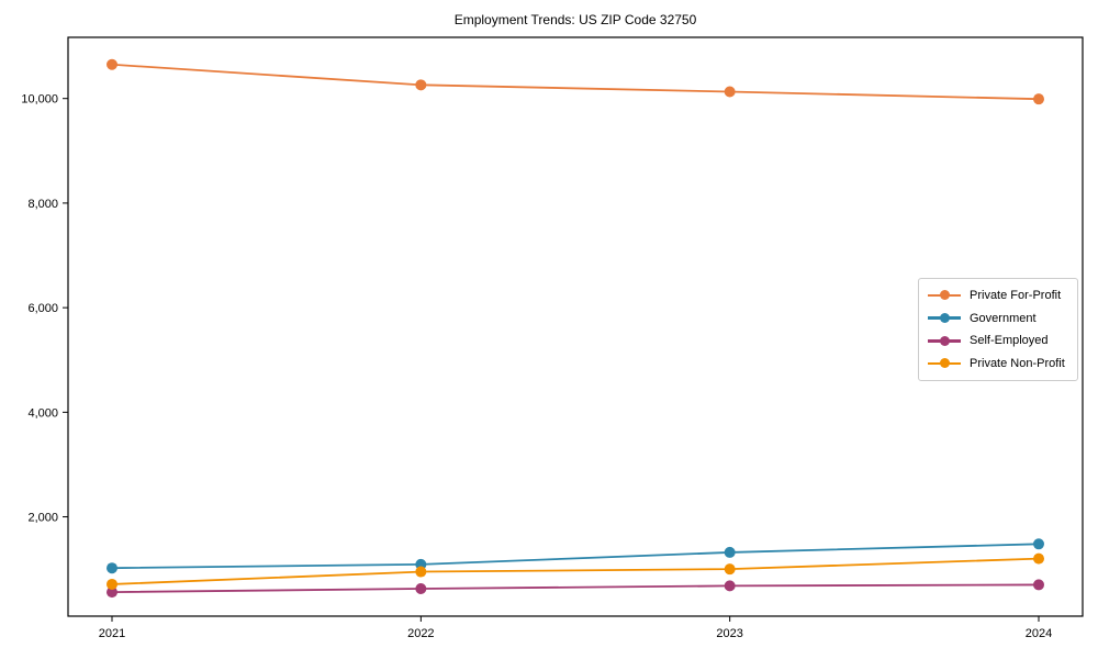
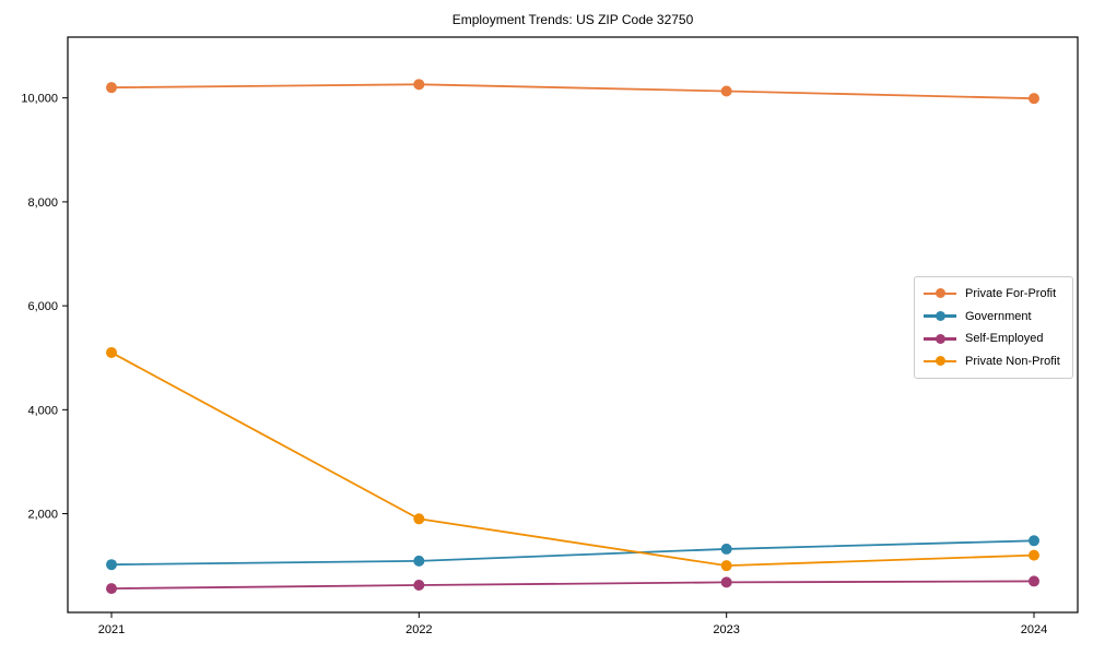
Private For-Profit/2021: 10600 -> 10200
Private Non-Profit/2021: 700 -> 5100
Private Non-Profit/2022: 1000 -> 1900
